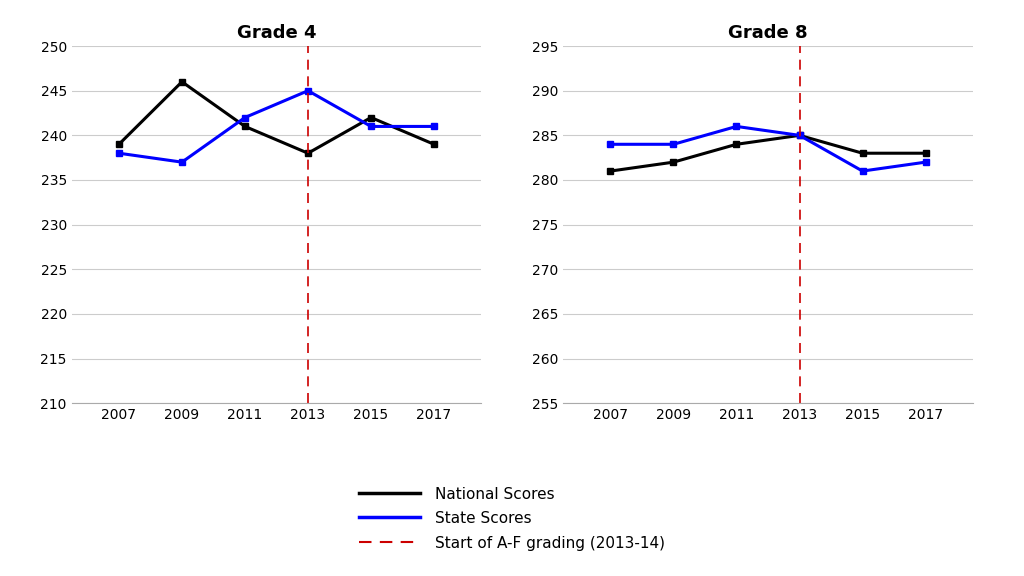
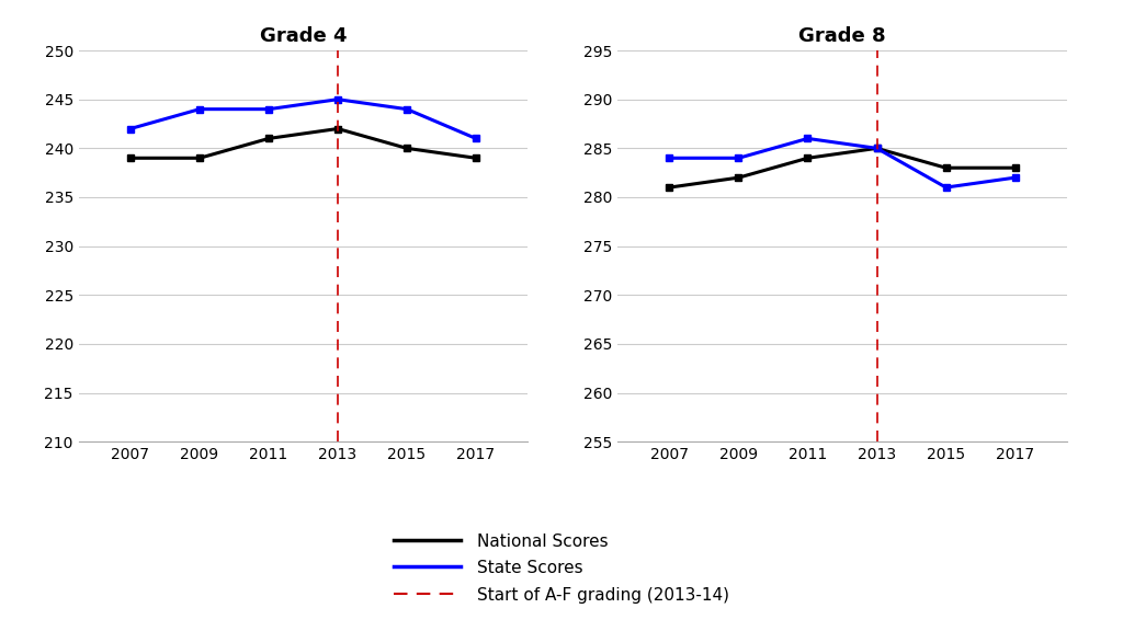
Grade 4/State Scores/2007: 238 -> 242
Grade 4/National Scores/2009: 246 -> 239
Grade 4/State Scores/2009: 237 -> 244
Grade 4/State Scores/2011: 242 -> 244
Grade 4/National Scores/2013: 238 -> 242
Grade 4/National Scores/2015: 242 -> 240
Grade 4/State Scores/2015: 241 -> 244
